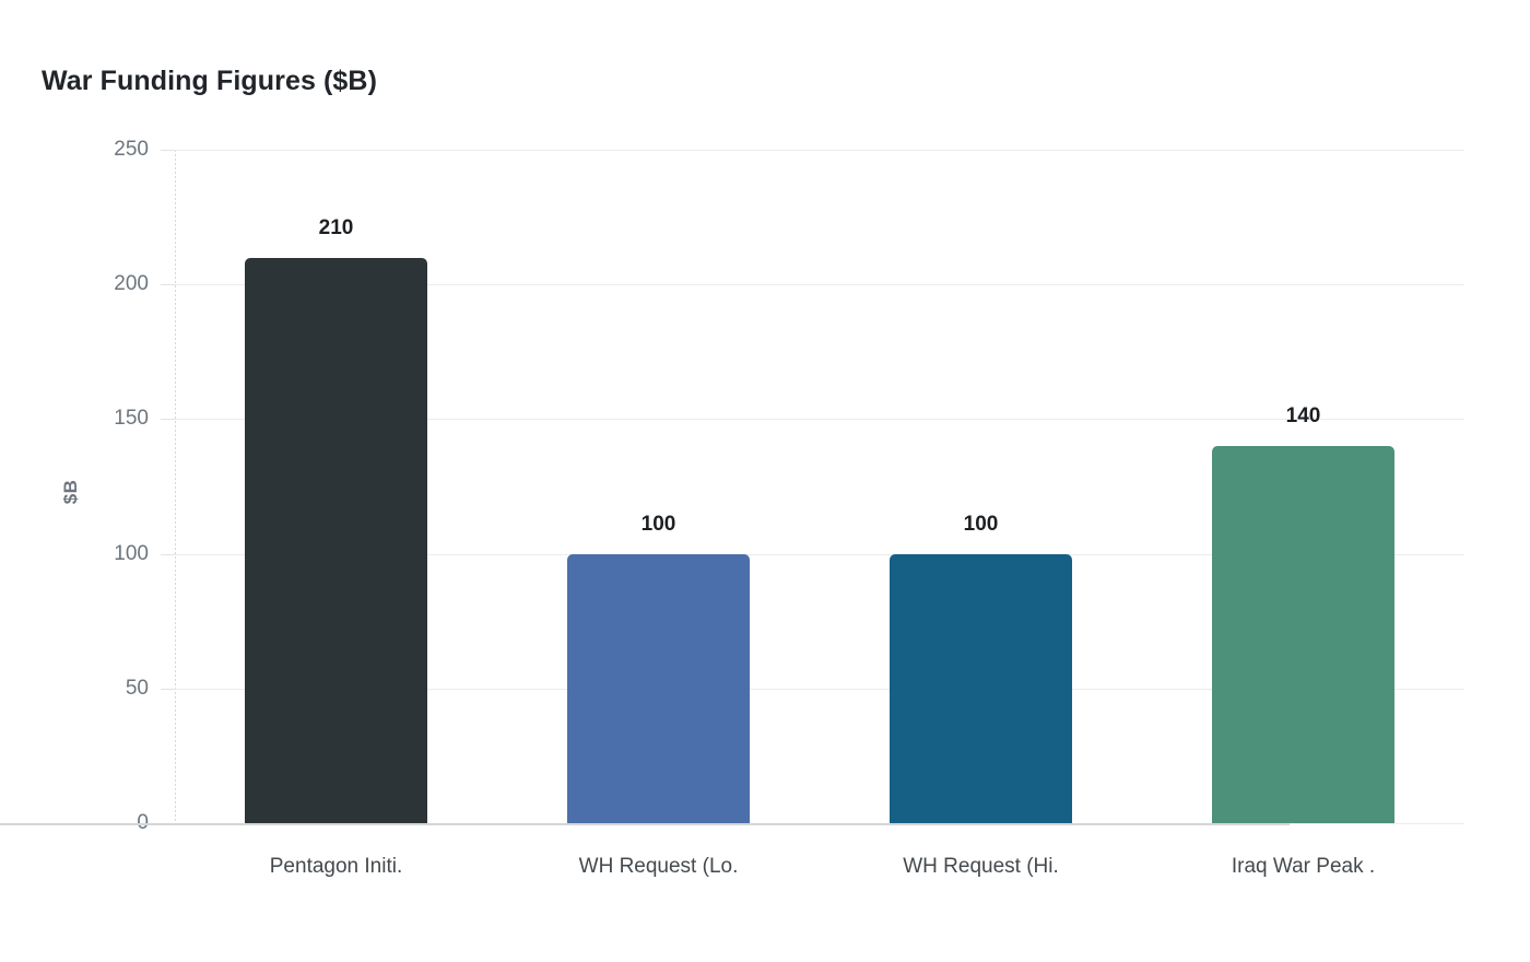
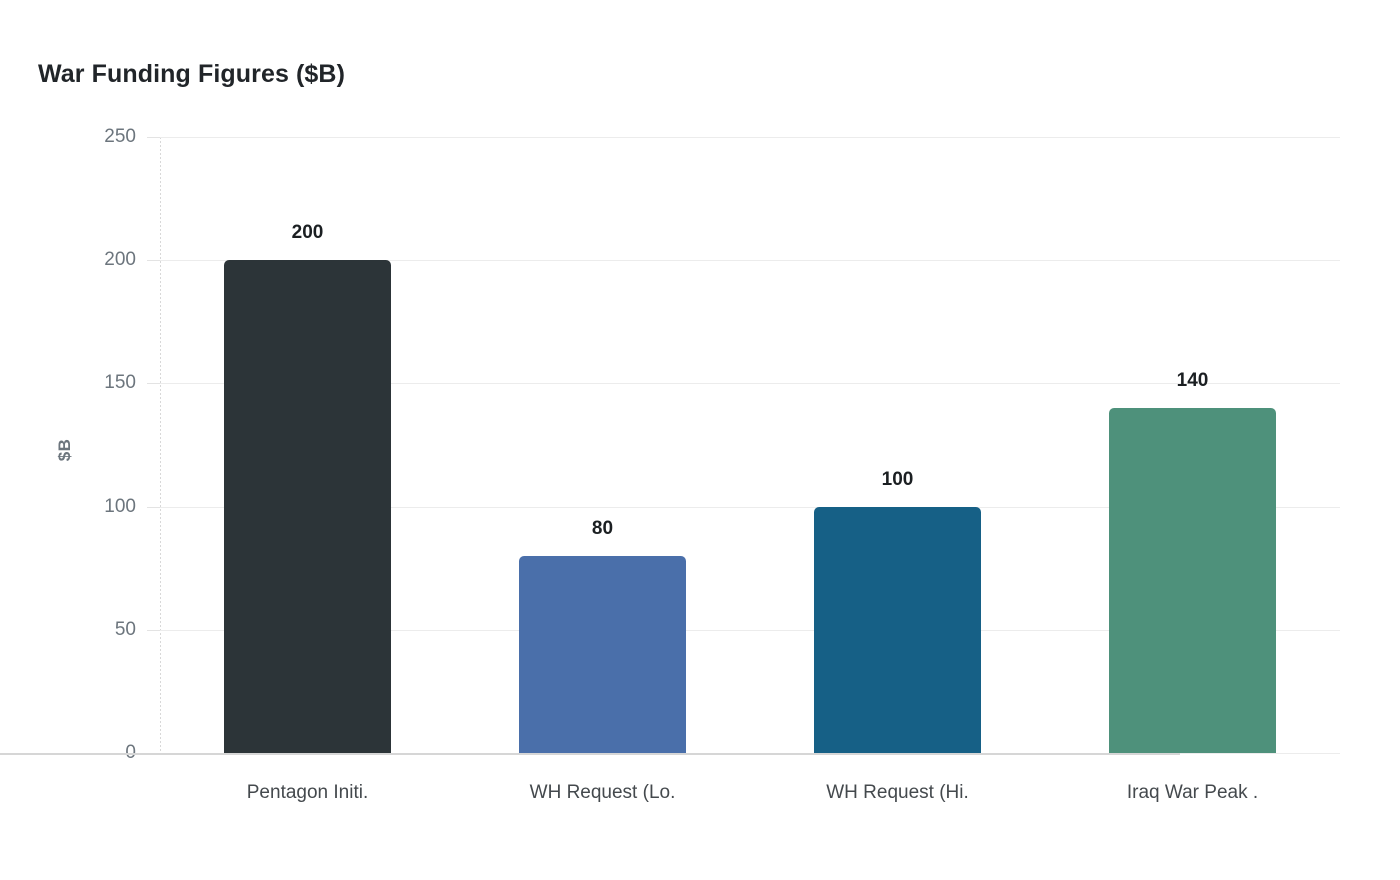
Pentagon Initi.: 210 -> 200
WH Request (Lo.: 100 -> 80
